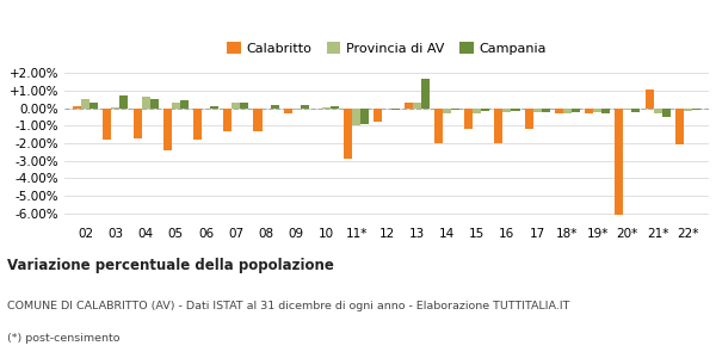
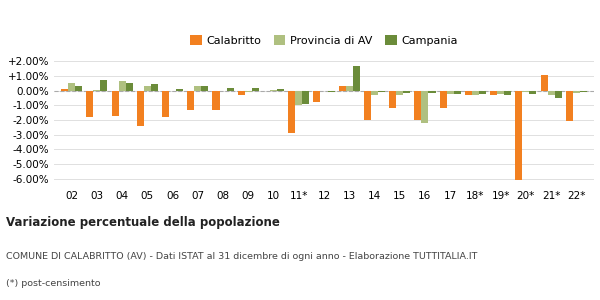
Provincia di AV/16: -0.2% -> -2.2%
